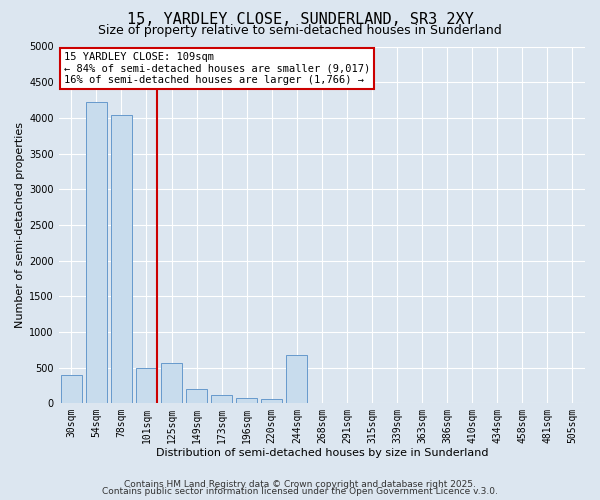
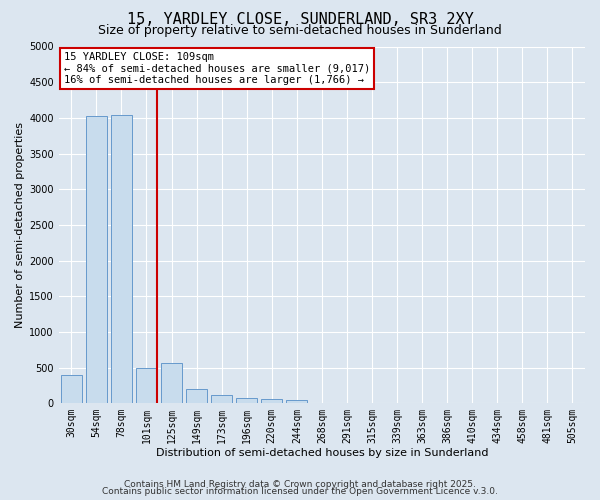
54sqm: 4220 -> 4020
244sqm: 680 -> 40
